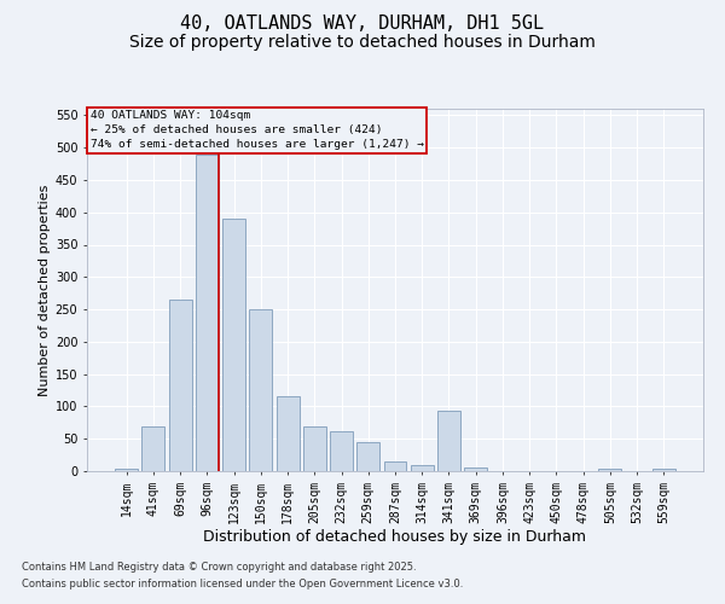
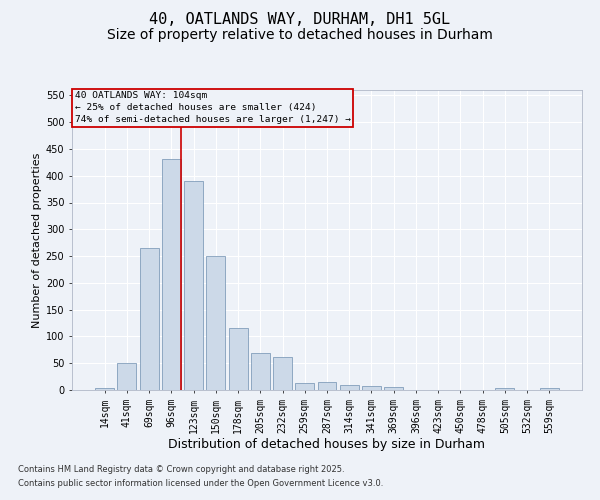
41sqm: 70 -> 50
96sqm: 490 -> 432
259sqm: 44 -> 13
341sqm: 94 -> 7
